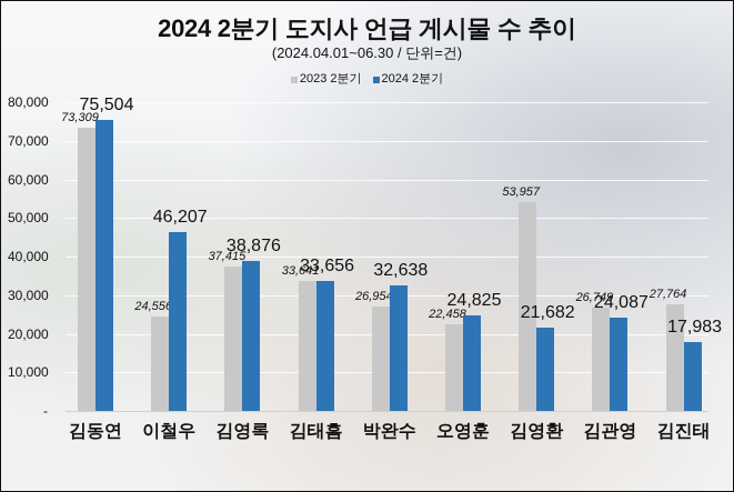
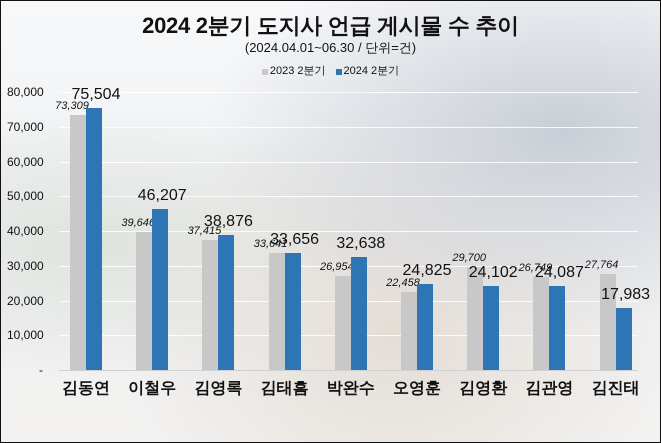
2023 2분기/이철우: 24,556 -> 39,646
2023 2분기/김영환: 53,957 -> 29,700
2024 2분기/김영환: 21,682 -> 24,102
